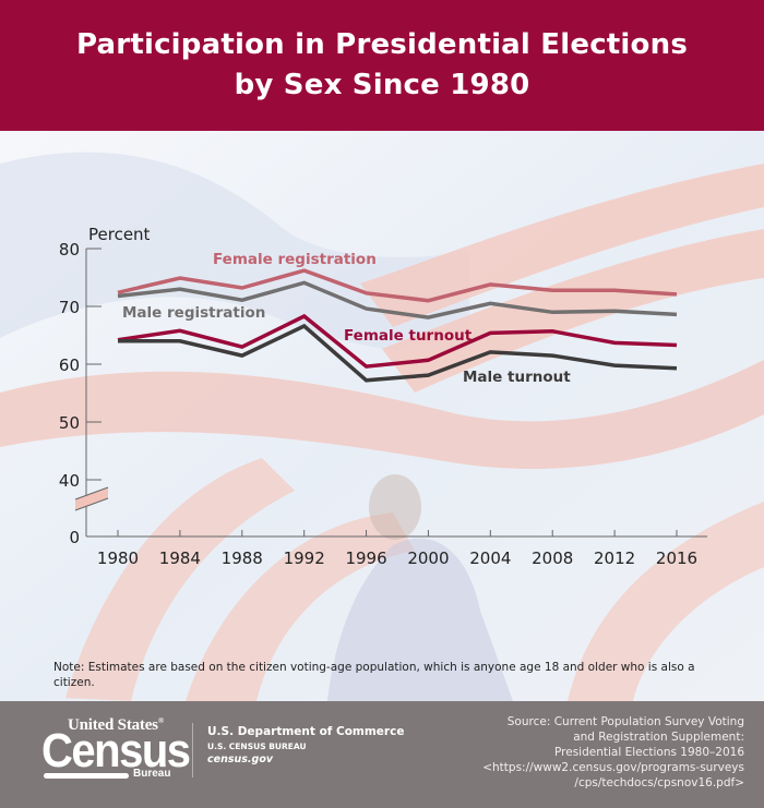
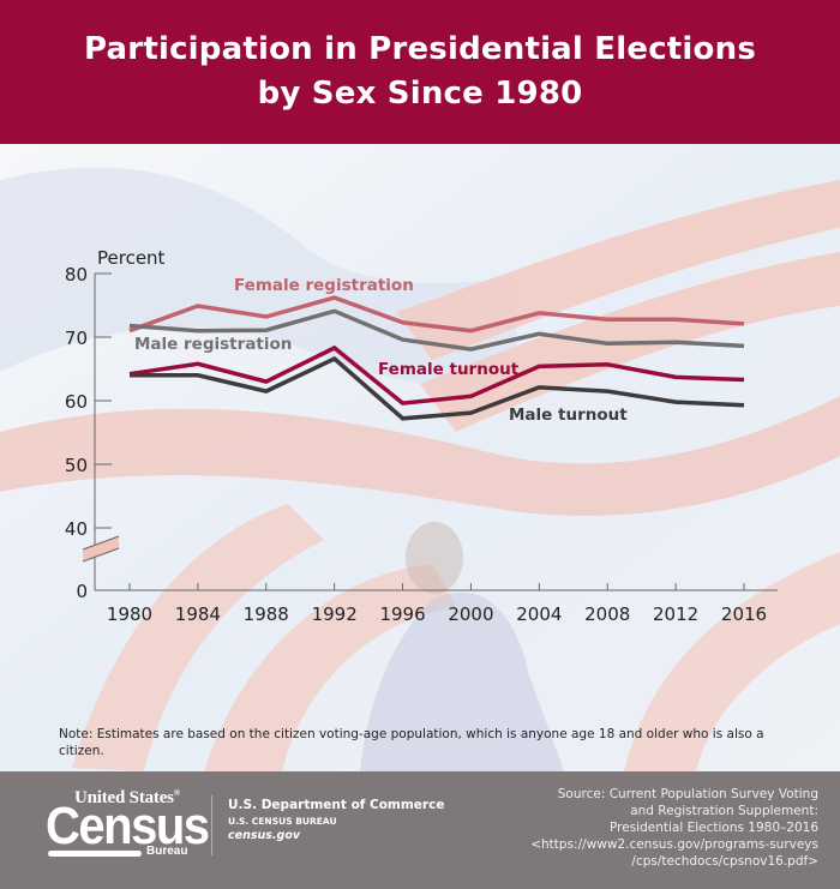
Female registration/1980: 72 -> 71
Male registration/1984: 73 -> 71
